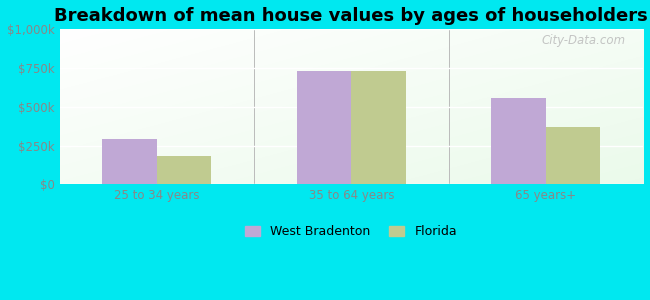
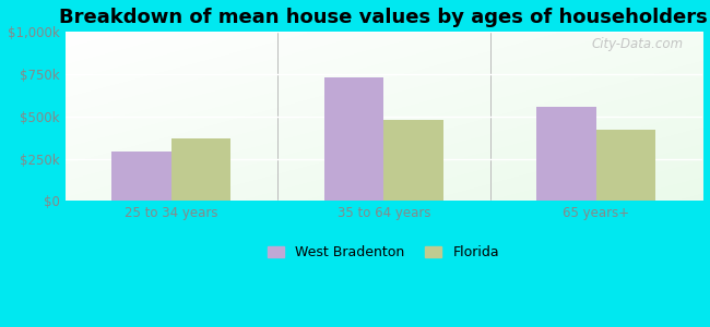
Florida/25 to 34 years: $180k -> $370k
Florida/35 to 64 years: $730k -> $480k
Florida/65 years+: $370k -> $420k
